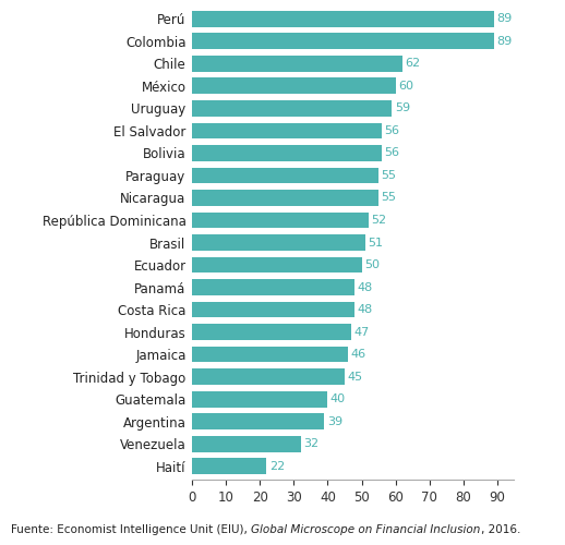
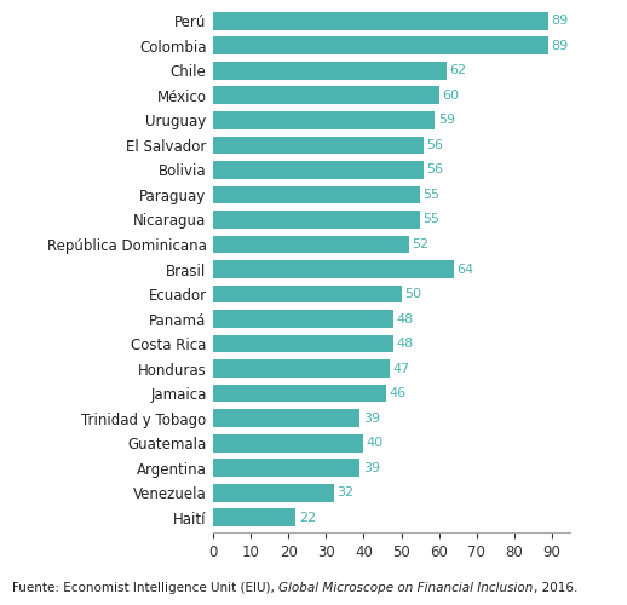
Brasil: 51 -> 64
Trinidad y Tobago: 45 -> 39
